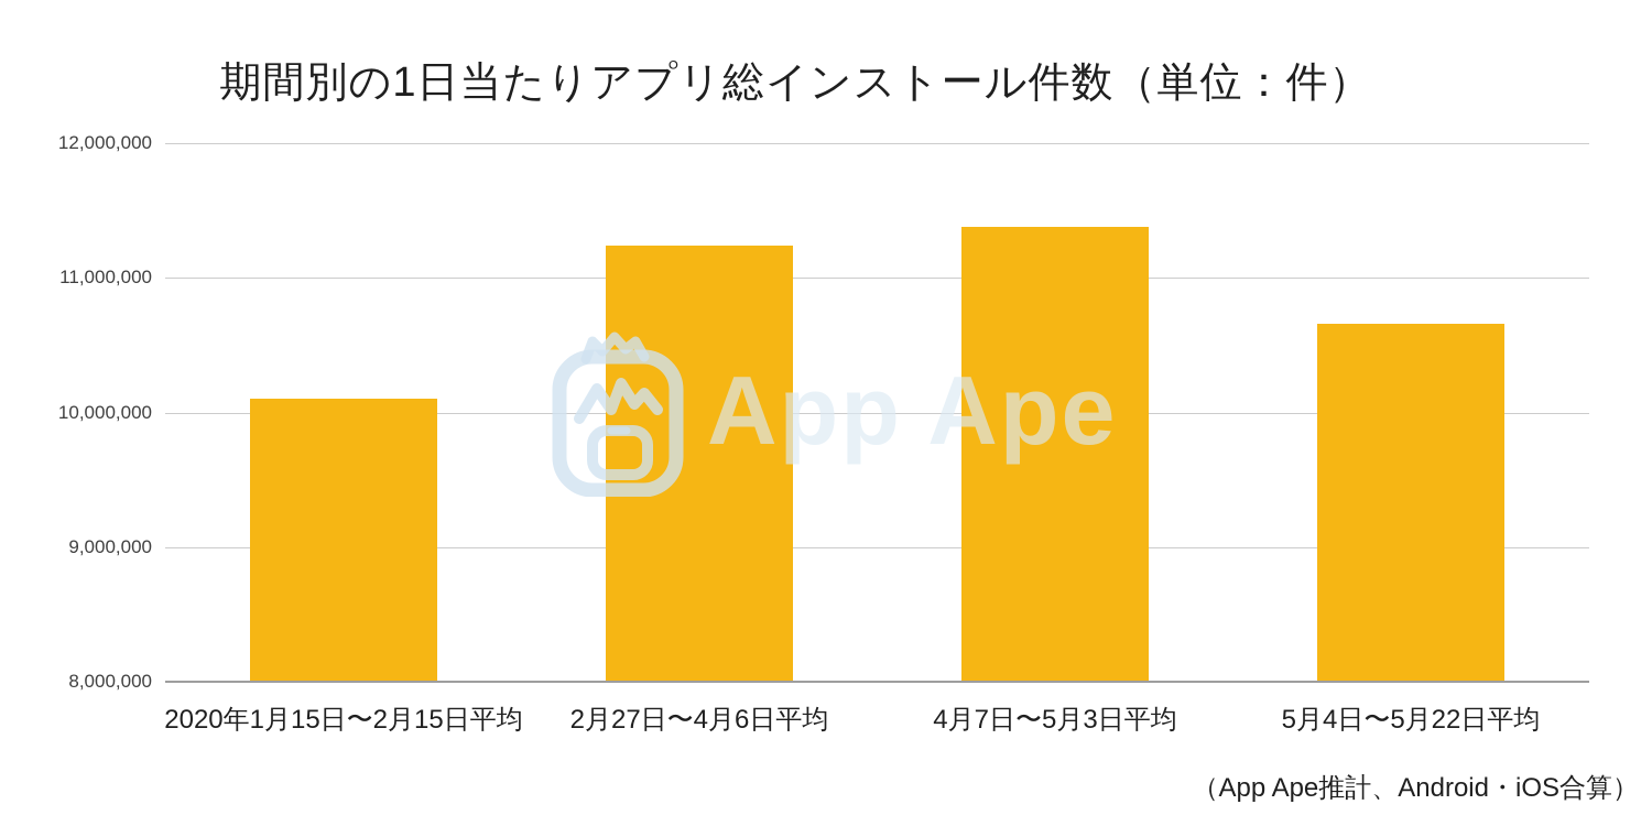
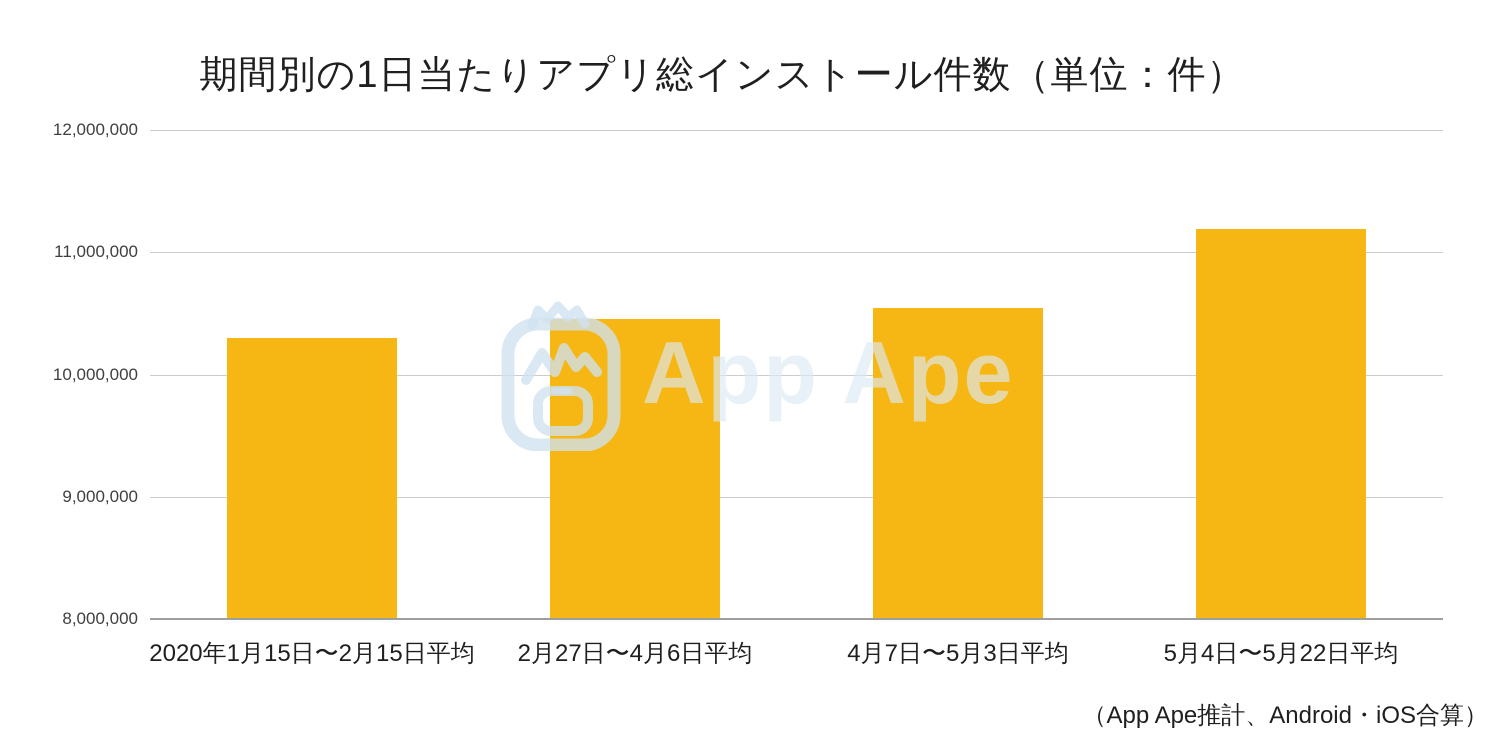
2020年1月15日〜2月15日平均: 10100000 -> 10300000
2月27日〜4月6日平均: 11240000 -> 10450000
4月7日〜5月3日平均: 11380000 -> 10540000
5月4日〜5月22日平均: 10660000 -> 11190000
